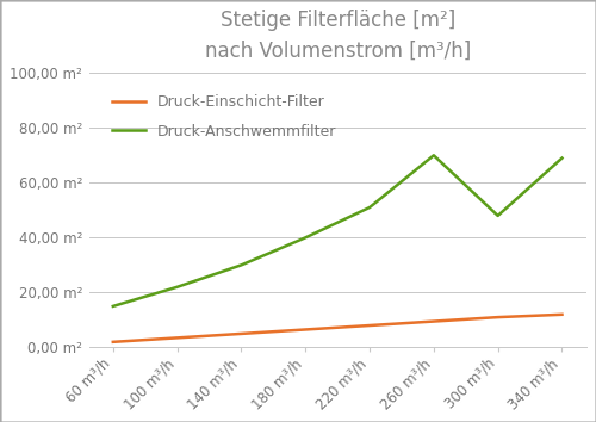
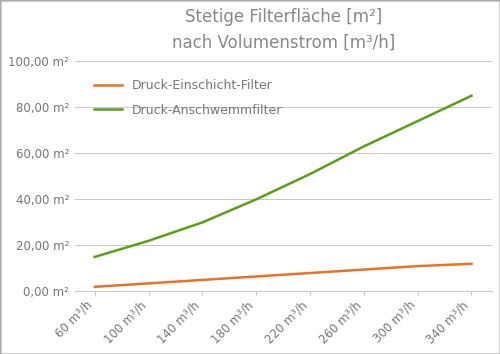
Druck-Anschwemmfilter/260 m³/h: 70 m² -> 63 m²
Druck-Anschwemmfilter/300 m³/h: 48 m² -> 74 m²
Druck-Anschwemmfilter/340 m³/h: 69 m² -> 85 m²
